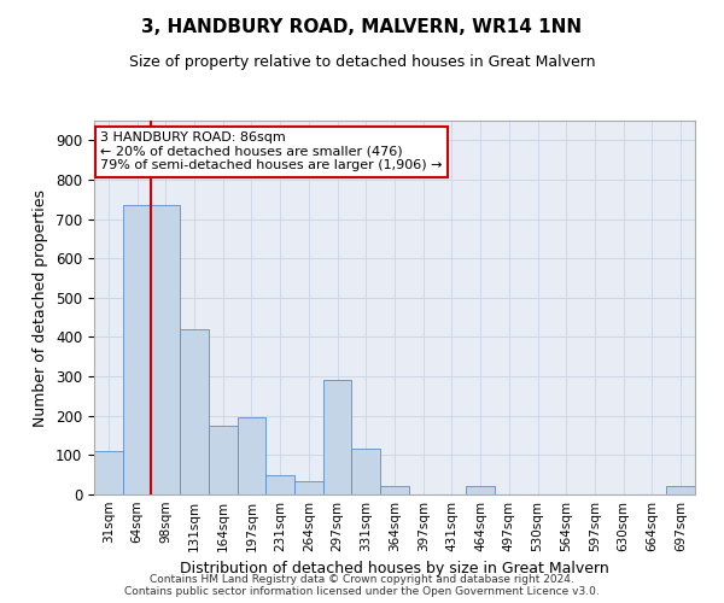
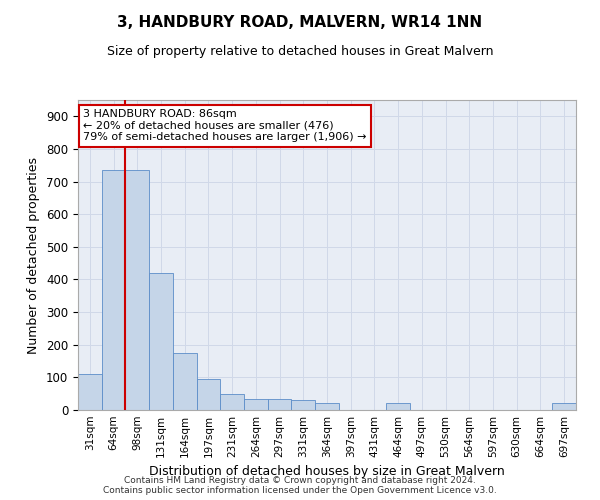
197sqm: 195 -> 95
297sqm: 290 -> 35
331sqm: 115 -> 30
